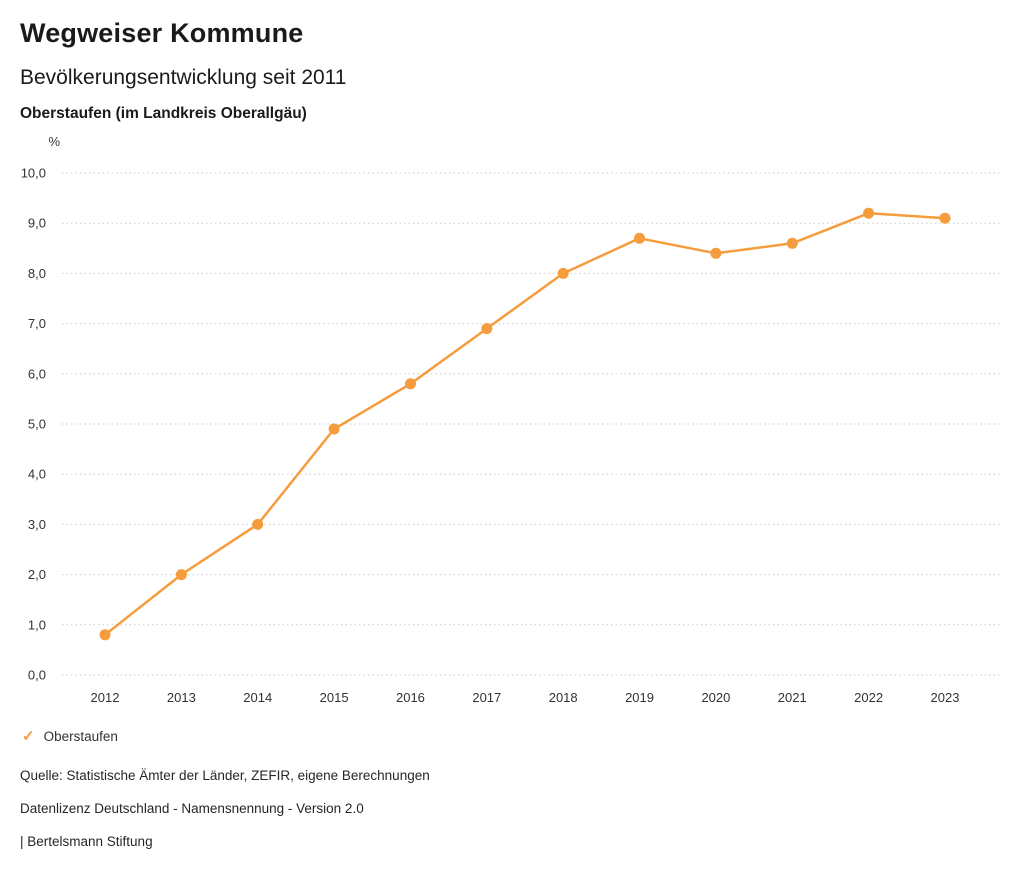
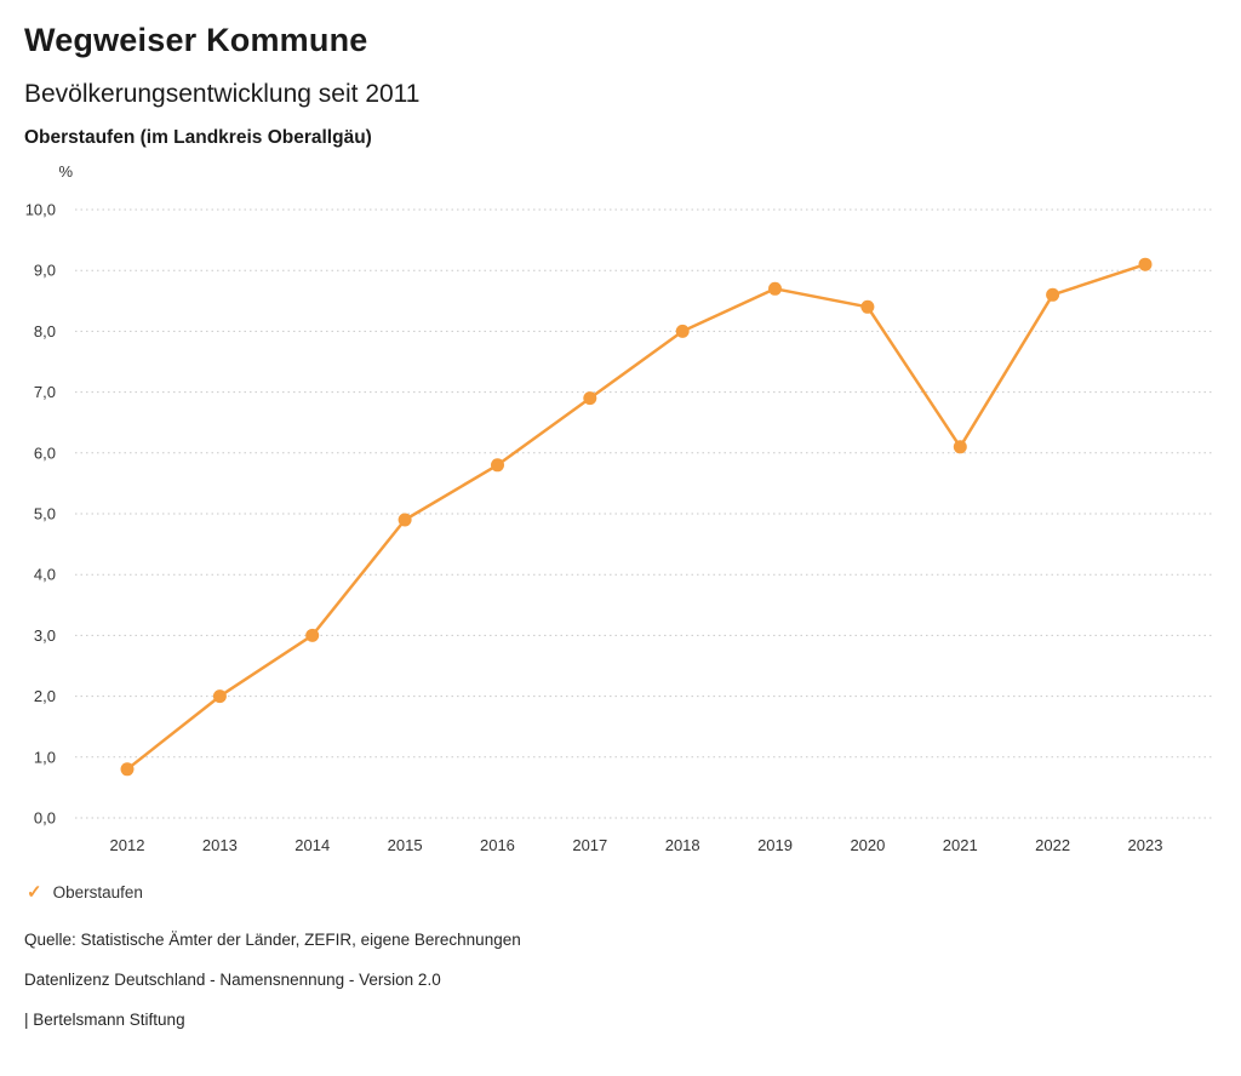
2021: 8,6 -> 6,1
2022: 9,2 -> 8,6
